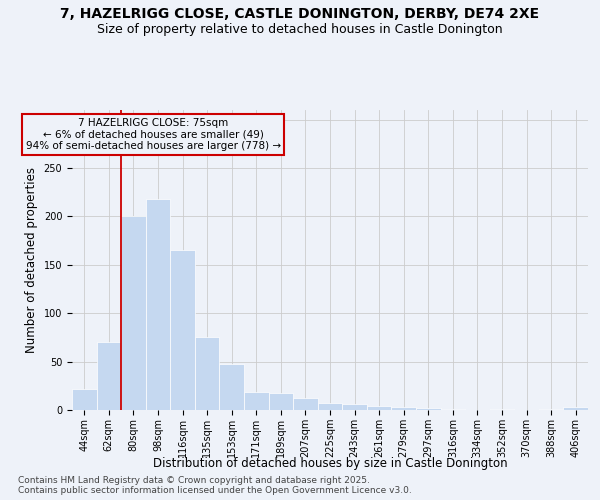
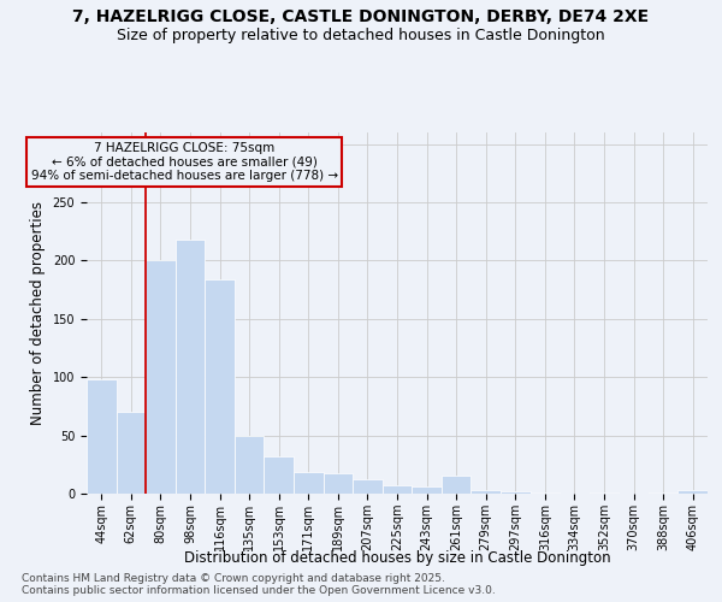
44sqm: 22 -> 98
116sqm: 165 -> 184
135sqm: 75 -> 50
153sqm: 48 -> 32
261sqm: 4 -> 16
